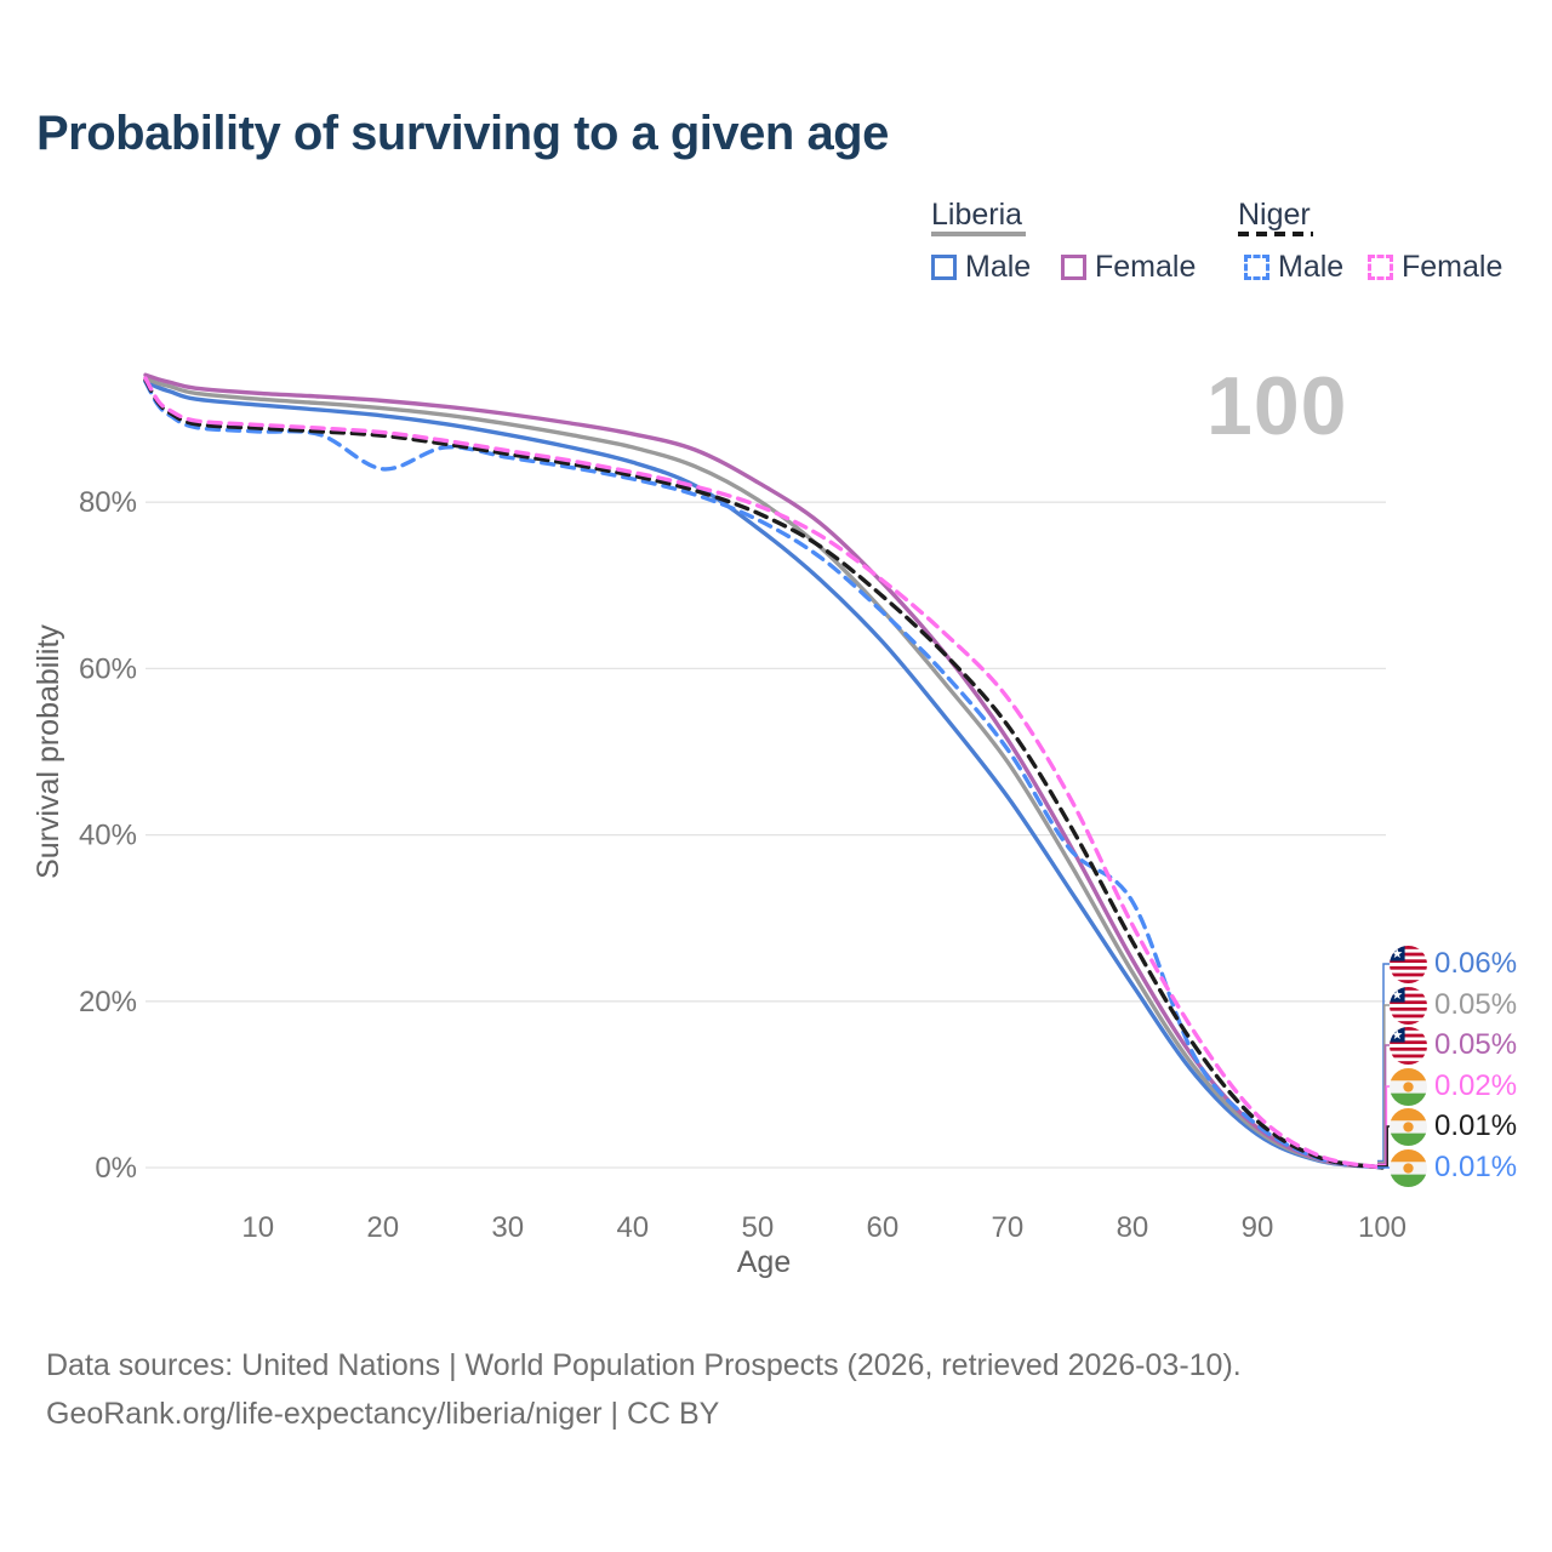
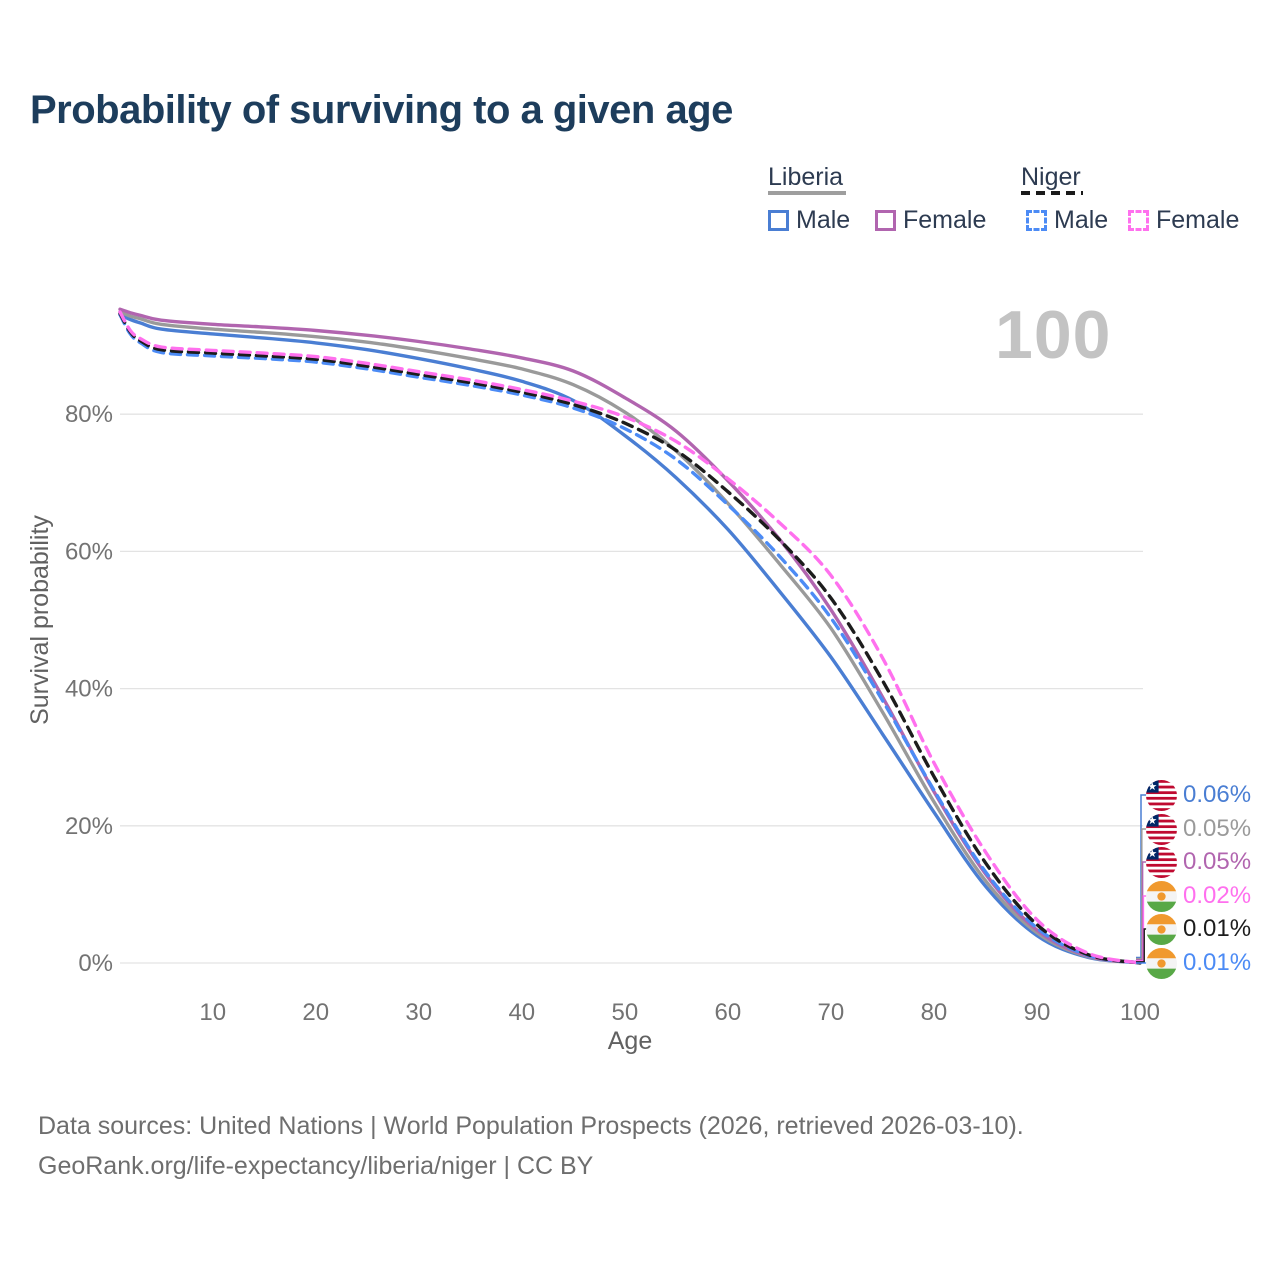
Niger Male/20: 84% -> 88%
Niger Male/80: 32% -> 25%
